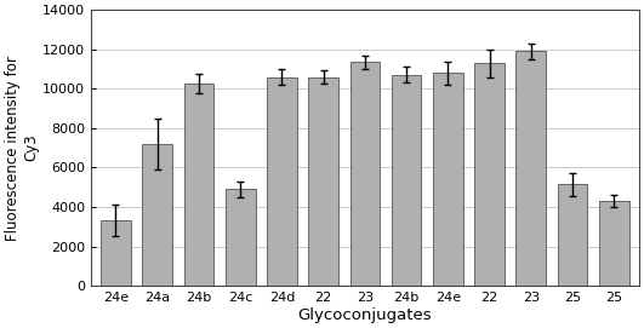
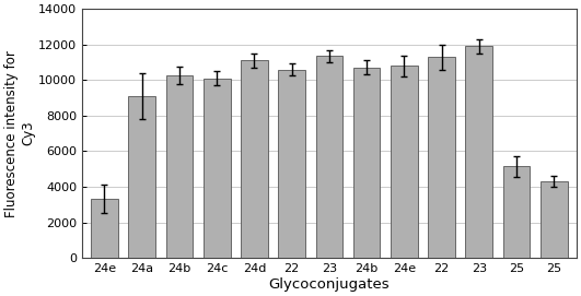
24a: 7200 -> 9100
24c: 4900 -> 10100
24d: 10600 -> 11100
